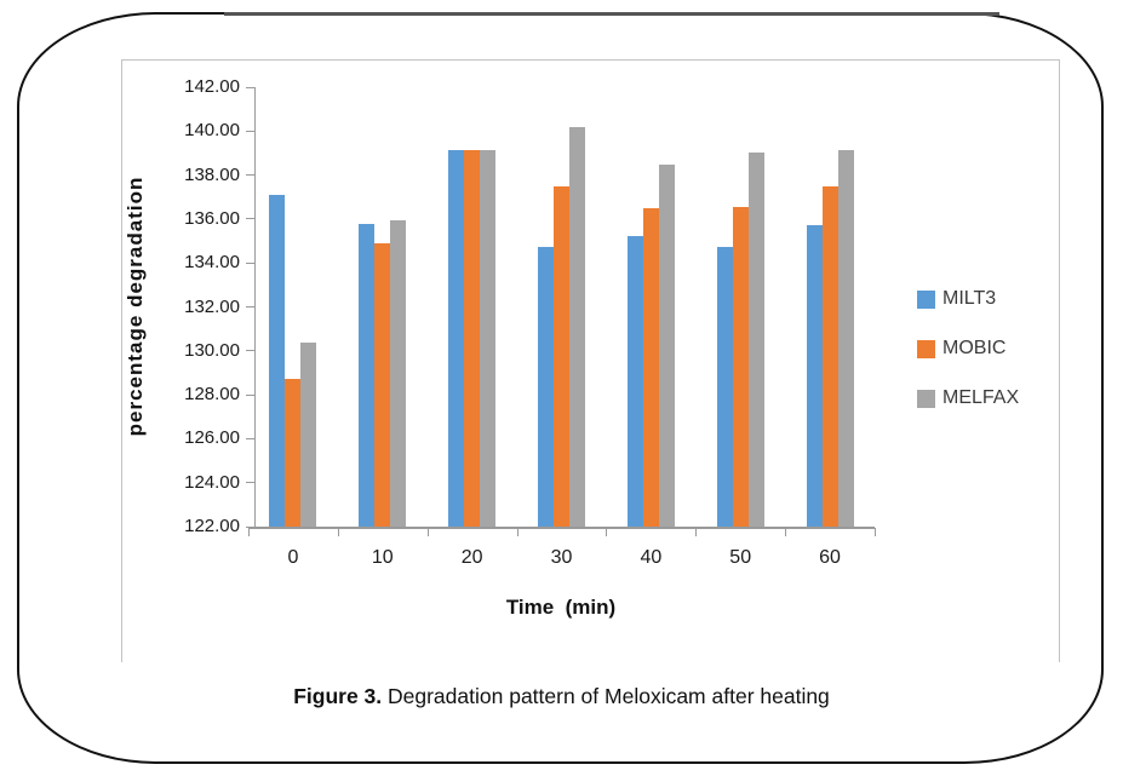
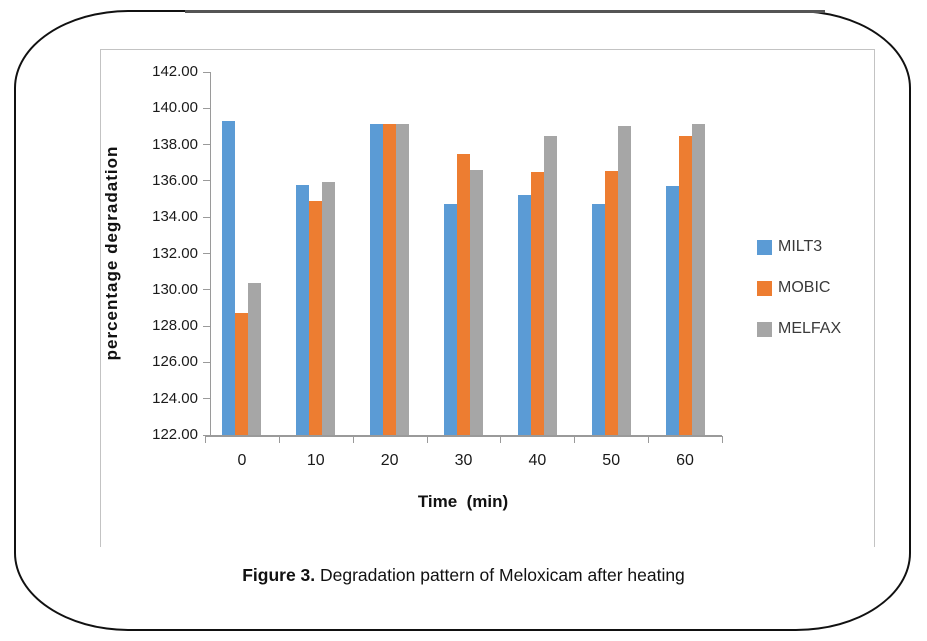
MILT3/0: 137.1 -> 139.3
MELFAX/30: 140.2 -> 136.6
MOBIC/60: 137.5 -> 138.5
